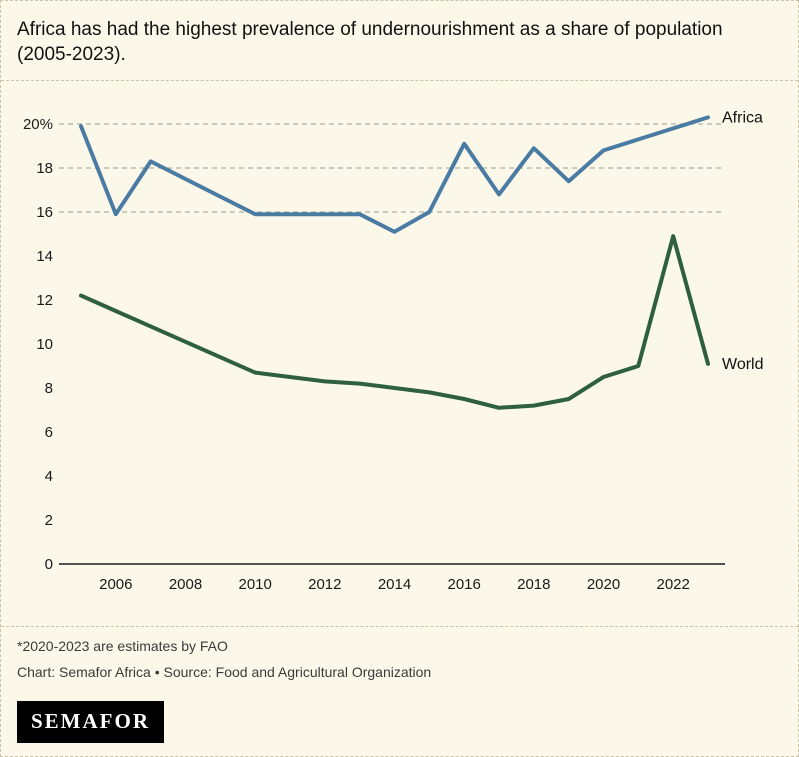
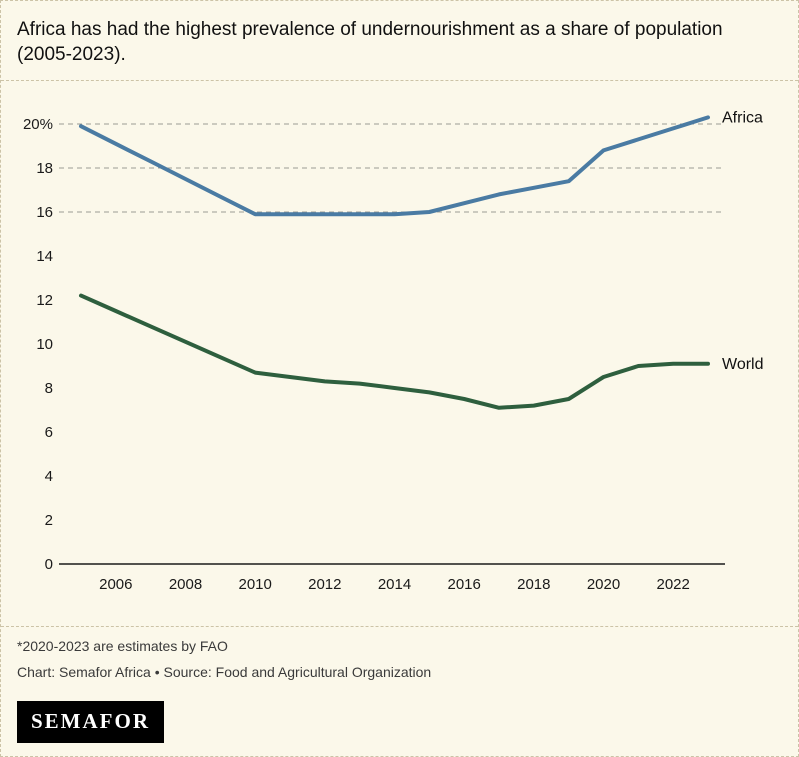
Africa/2006: 15.9% -> 19.1%
Africa/2014: 15.1% -> 15.9%
Africa/2016: 19.1% -> 16.4%
Africa/2018: 18.9% -> 17.1%
World/2022: 14.9% -> 9.1%
